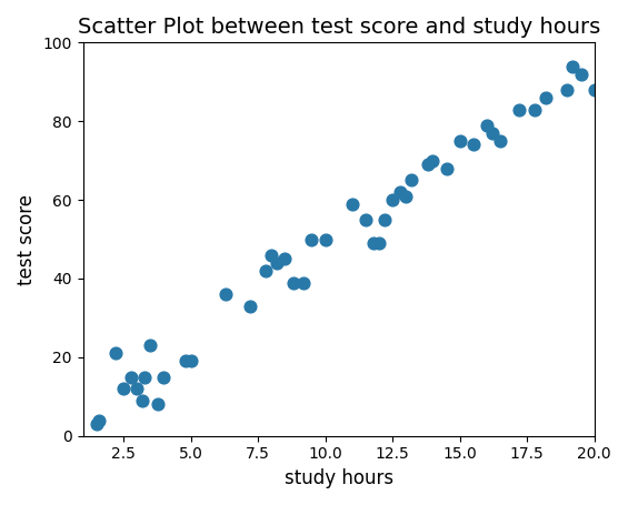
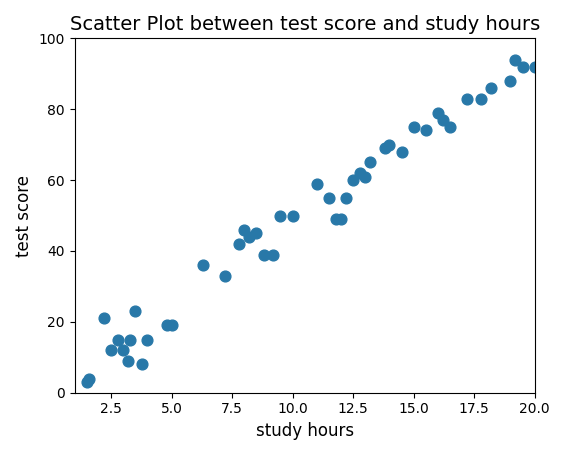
20.0: 88 -> 92
